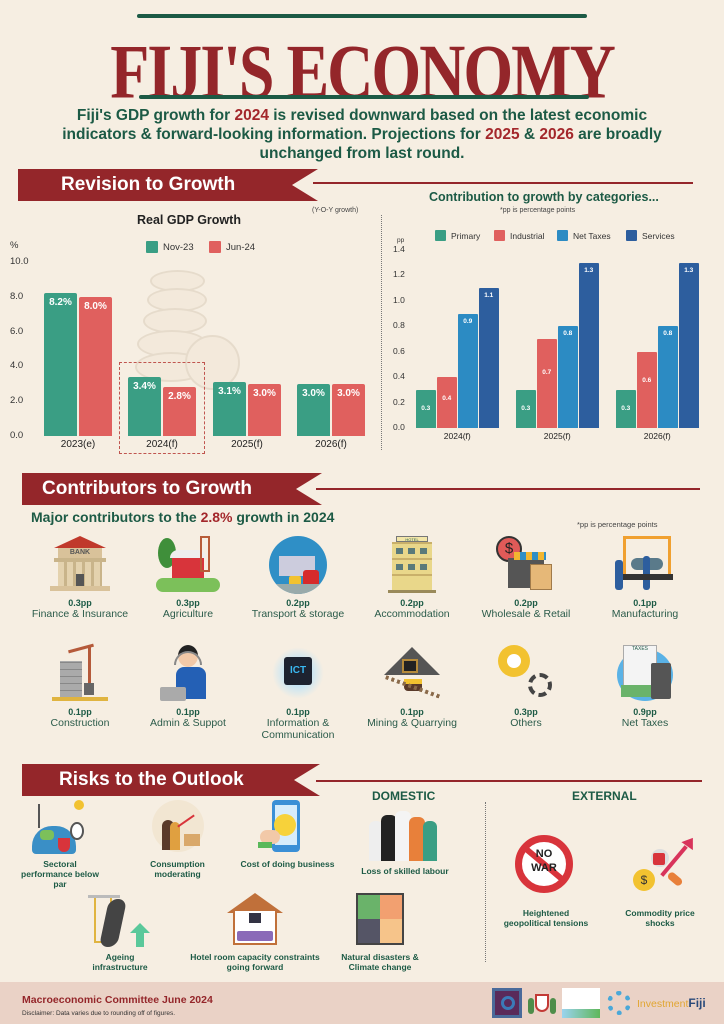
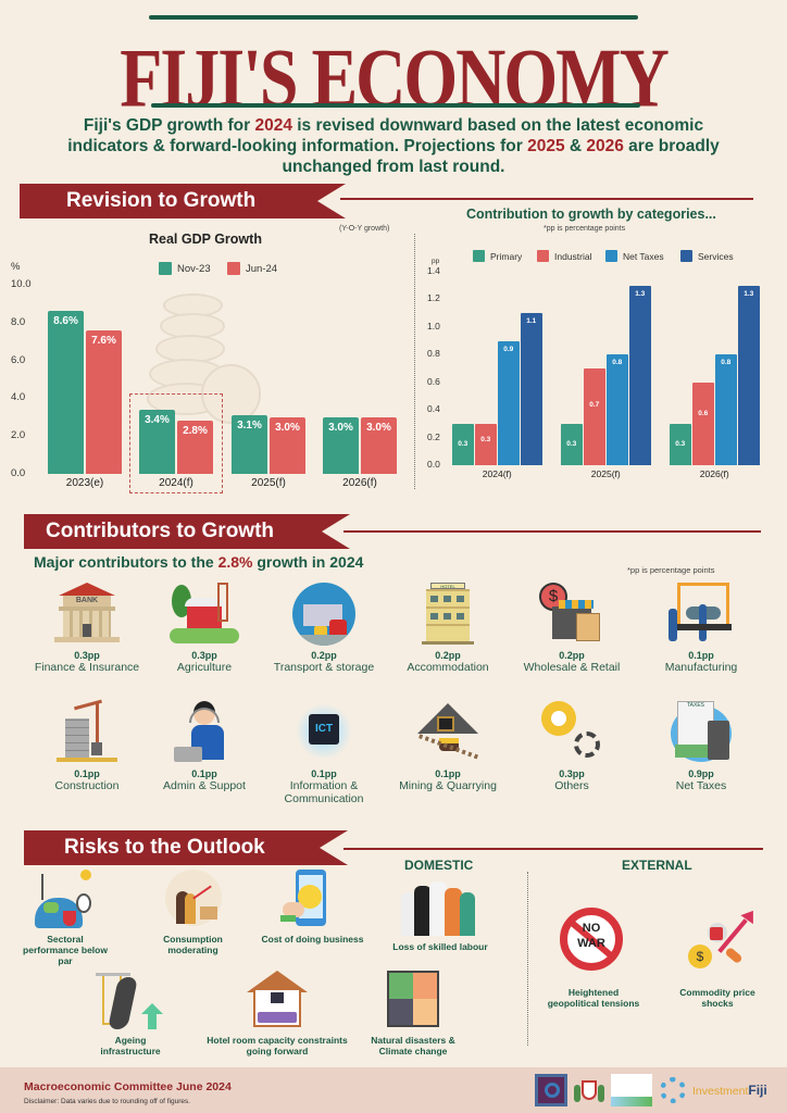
Real GDP Growth/Nov-23/2023(e): 8.2% -> 8.6%
Real GDP Growth/Jun-24/2023(e): 8.0% -> 7.6%
Contribution to growth by categories.../Industrial/2024(f): 0.4 -> 0.3
